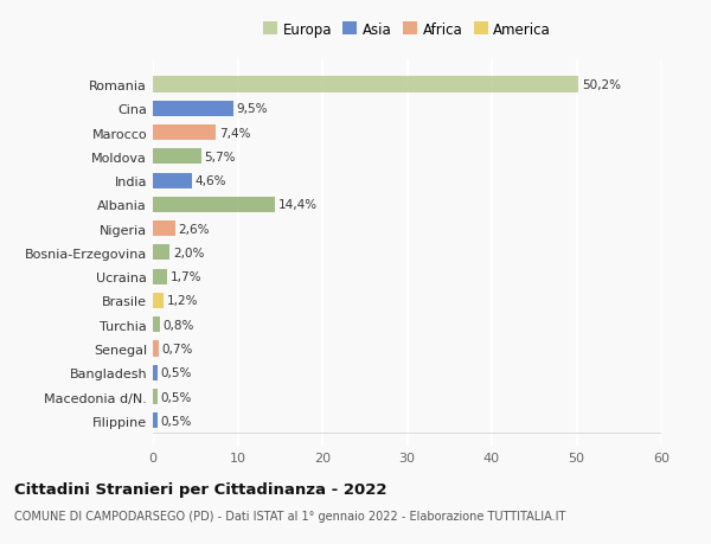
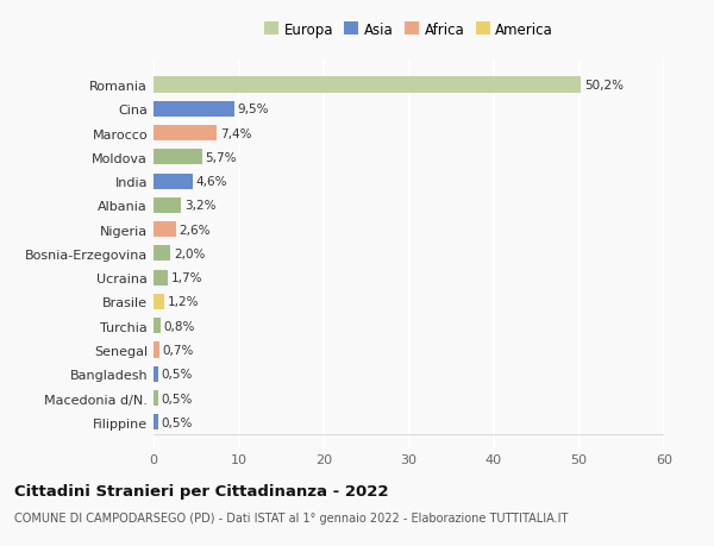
Albania: 14,4% -> 3,2%
